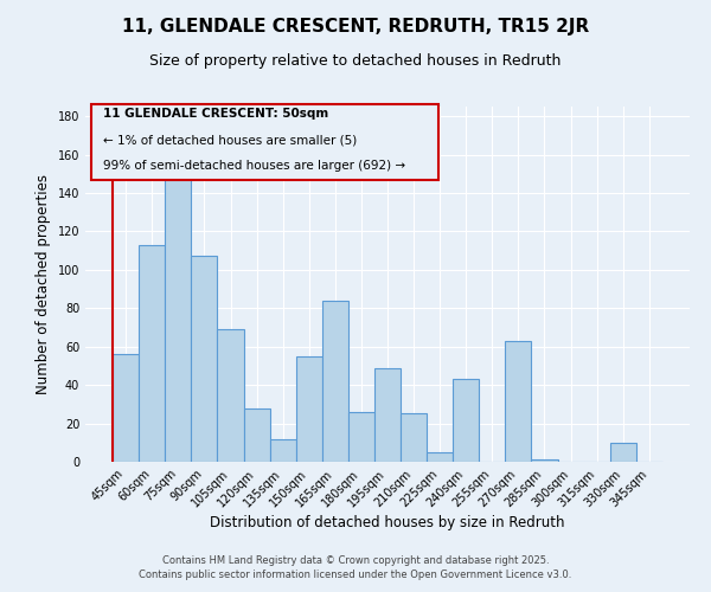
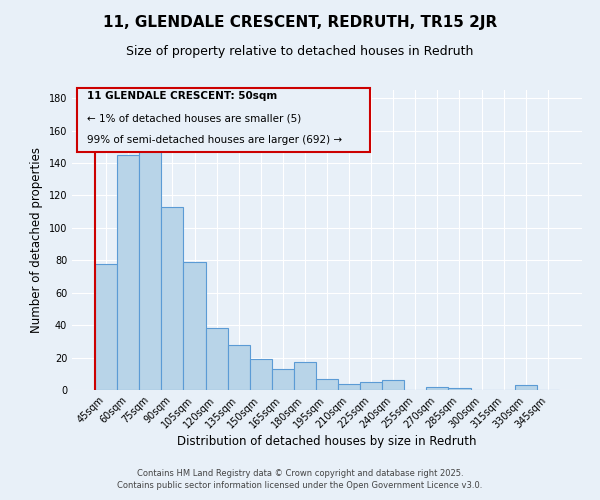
45sqm: 56 -> 78
60sqm: 113 -> 145
90sqm: 107 -> 113
105sqm: 69 -> 79
120sqm: 28 -> 38
135sqm: 12 -> 28
150sqm: 55 -> 19
165sqm: 84 -> 13
180sqm: 26 -> 17
195sqm: 49 -> 7
210sqm: 25 -> 4
240sqm: 43 -> 6
270sqm: 63 -> 2
330sqm: 10 -> 3
